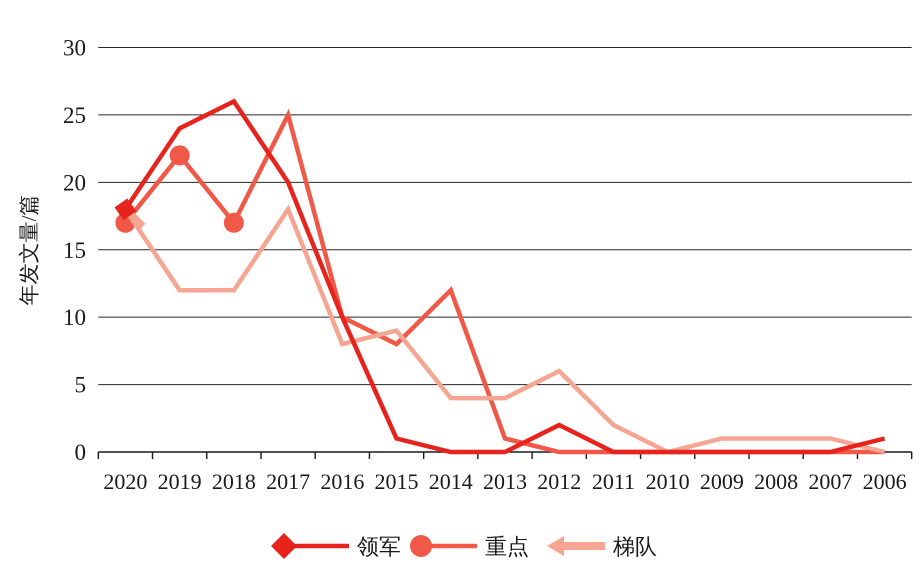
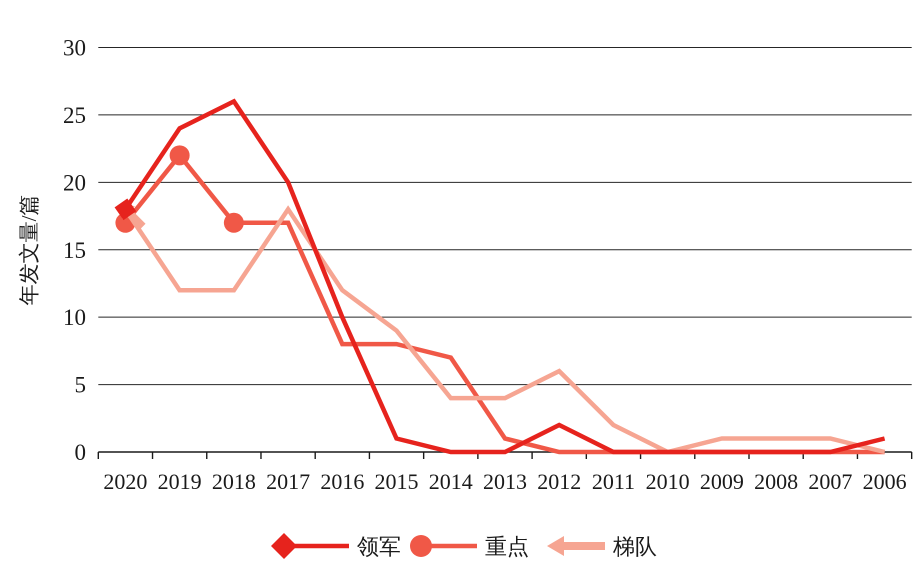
重点/2017: 25 -> 17
重点/2016: 10 -> 8
梯队/2016: 8 -> 12
重点/2014: 12 -> 7
